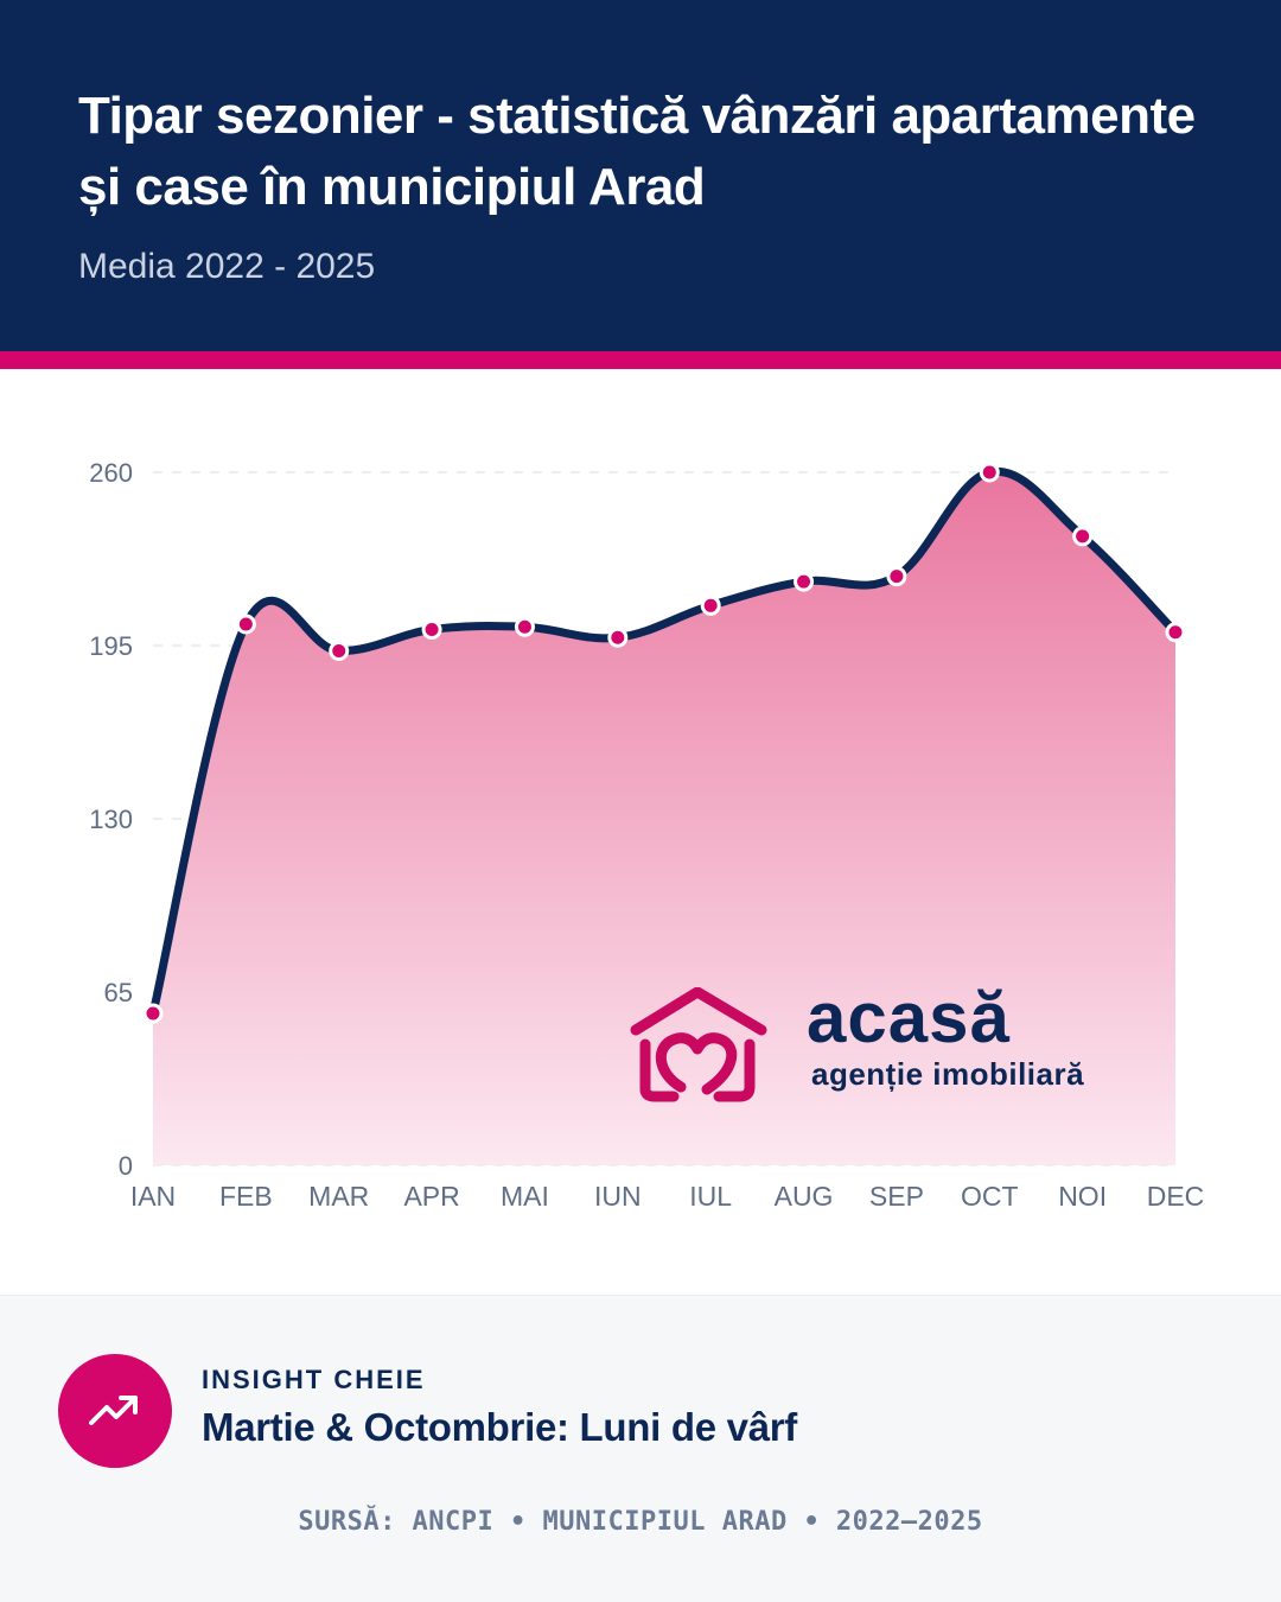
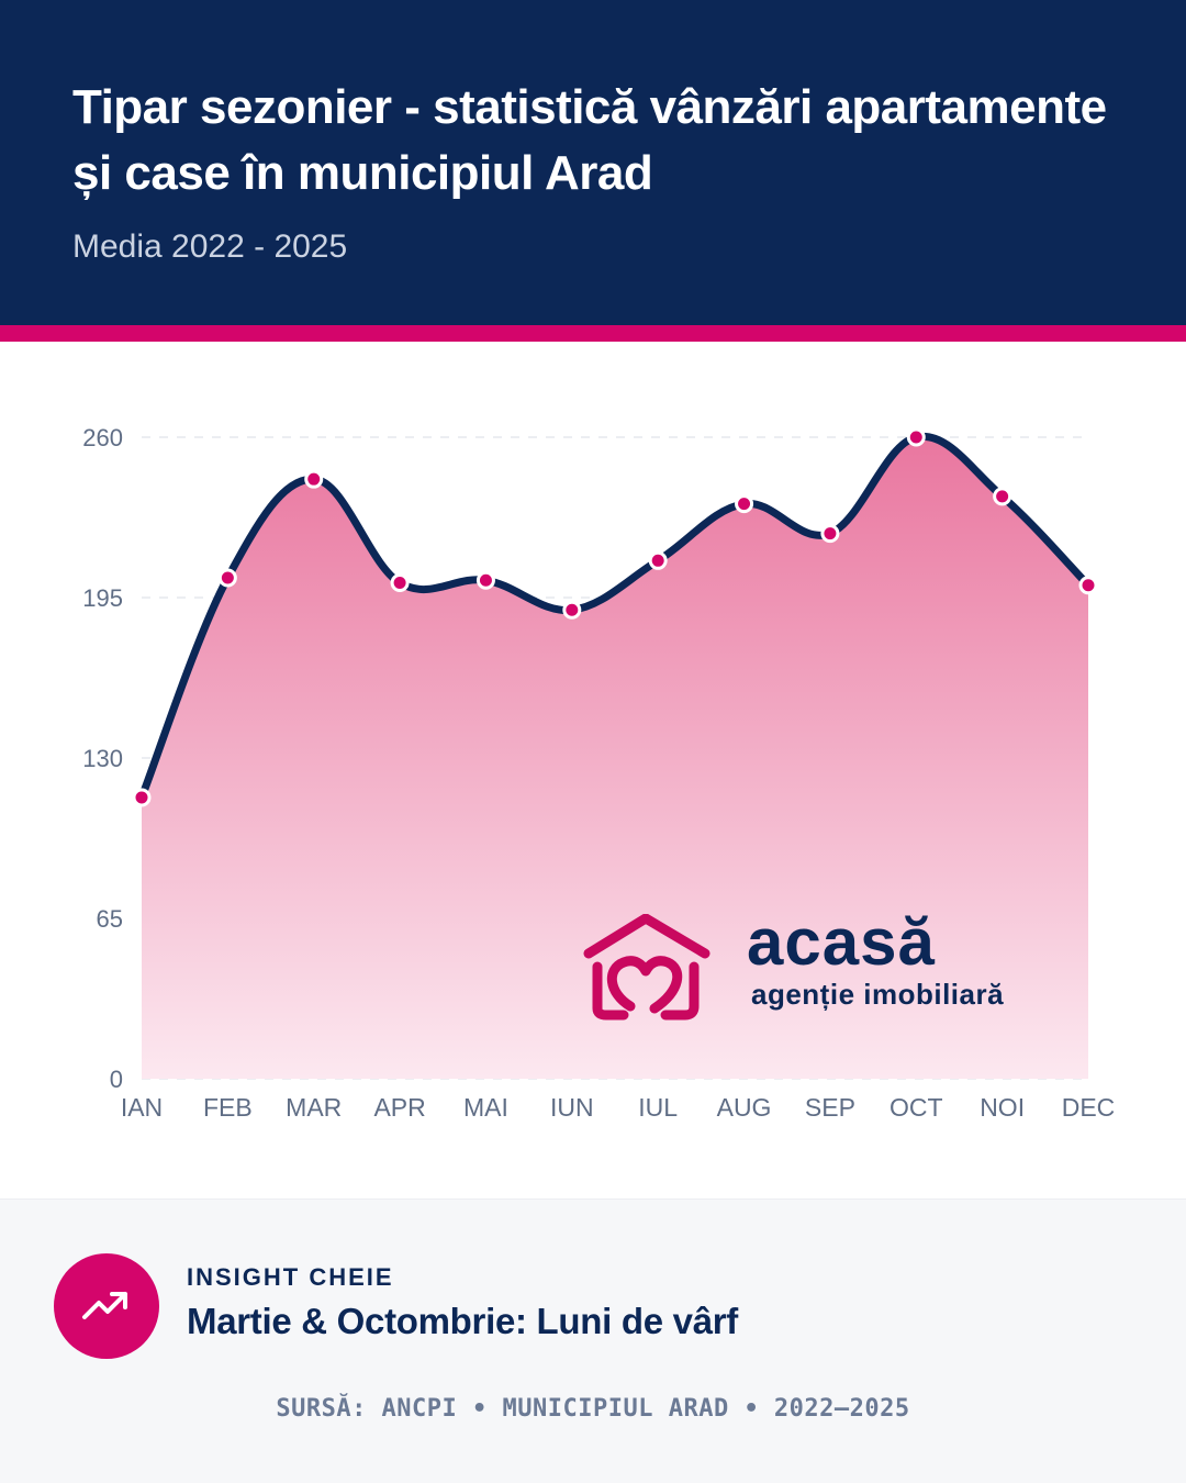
IAN: 57 -> 114
MAR: 193 -> 243
IUN: 198 -> 190
AUG: 219 -> 233
